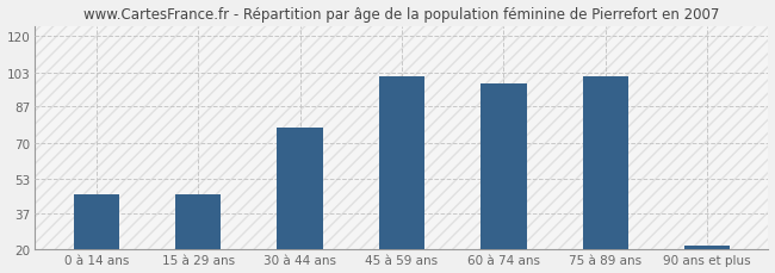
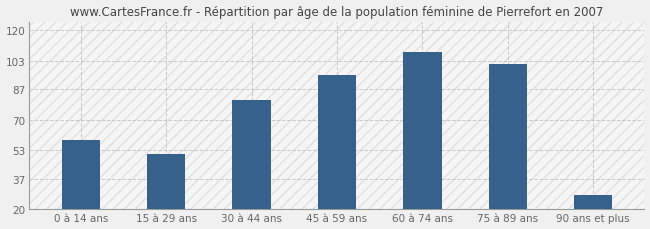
0 à 14 ans: 46 -> 59
15 à 29 ans: 46 -> 51
30 à 44 ans: 77 -> 81
45 à 59 ans: 101 -> 95
60 à 74 ans: 98 -> 108
90 ans et plus: 22 -> 28
